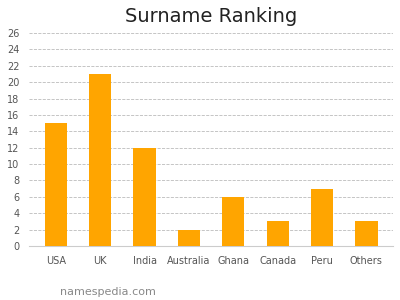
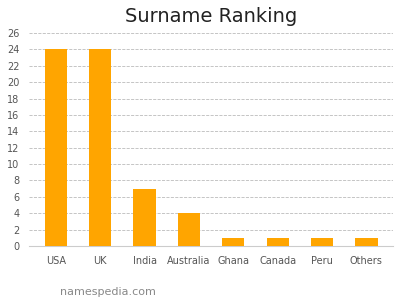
USA: 15 -> 24
UK: 21 -> 24
India: 12 -> 7
Australia: 2 -> 4
Ghana: 6 -> 1
Canada: 3 -> 1
Peru: 7 -> 1
Others: 3 -> 1
